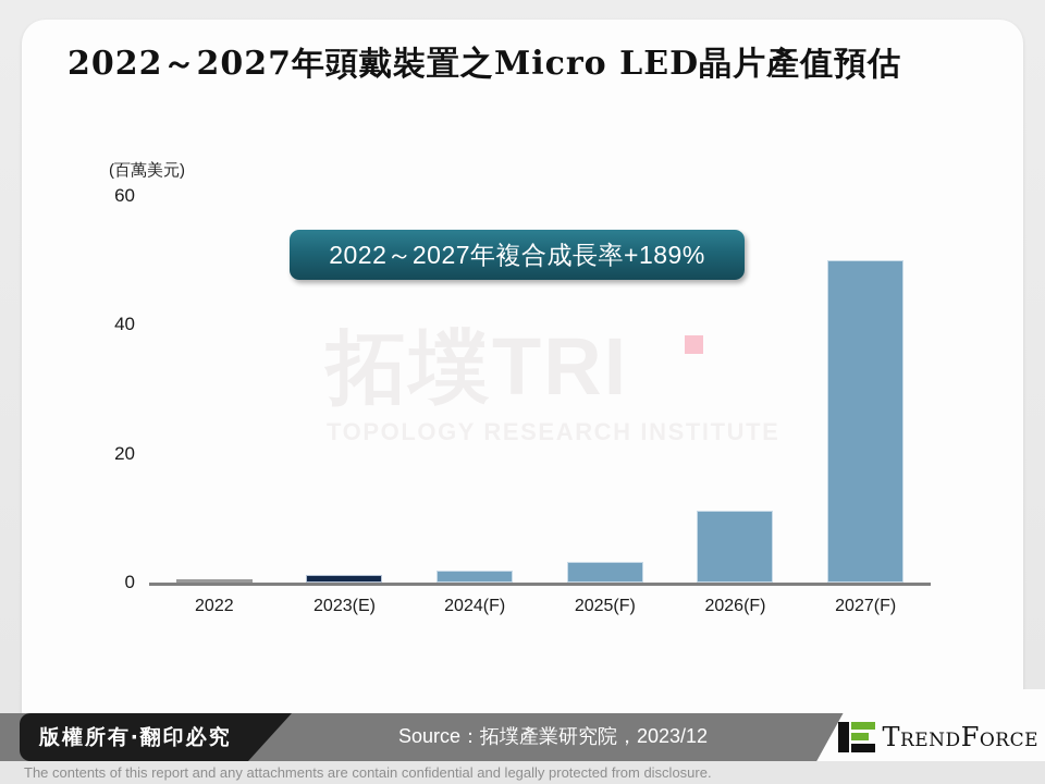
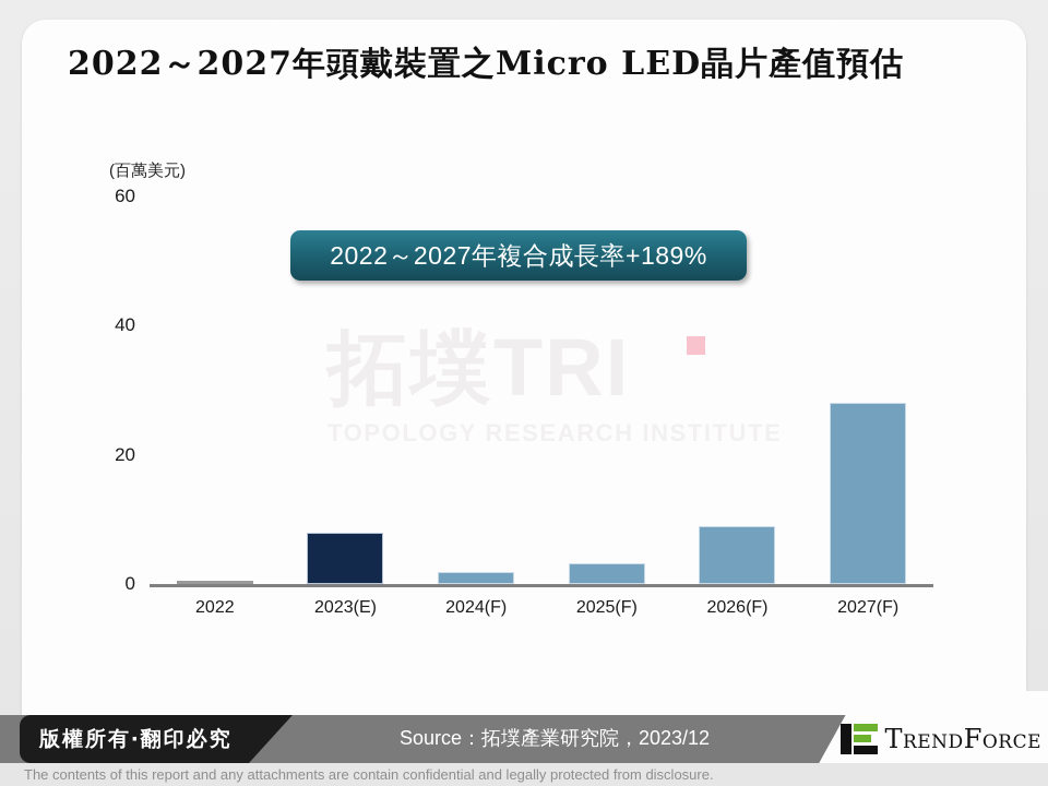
2023(E): 1 -> 8
2026(F): 11 -> 9
2027(F): 50 -> 28
